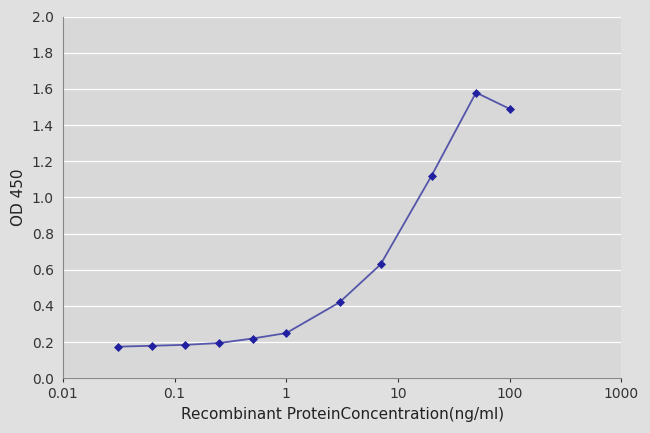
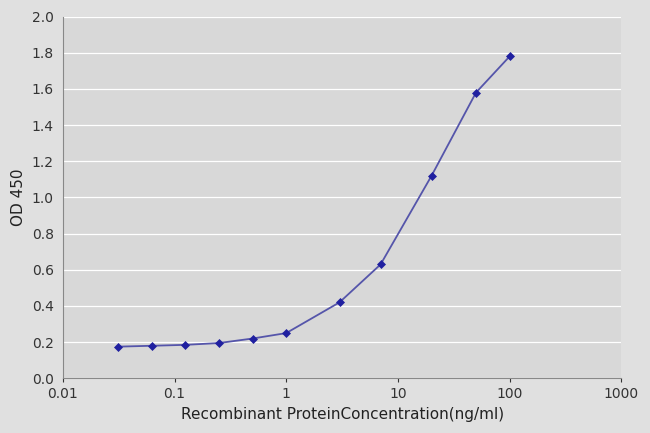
100: 1.49 -> 1.78
